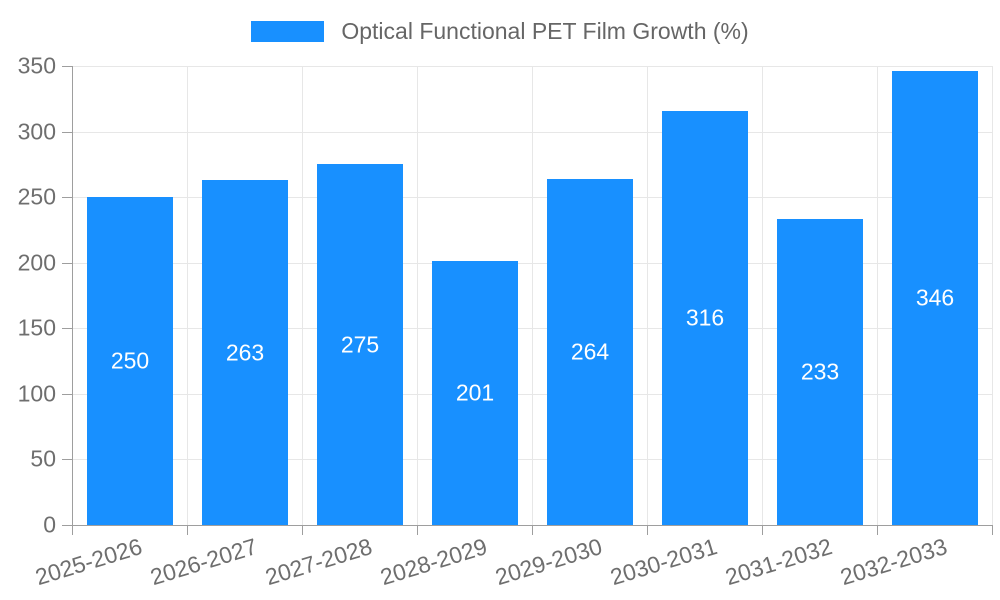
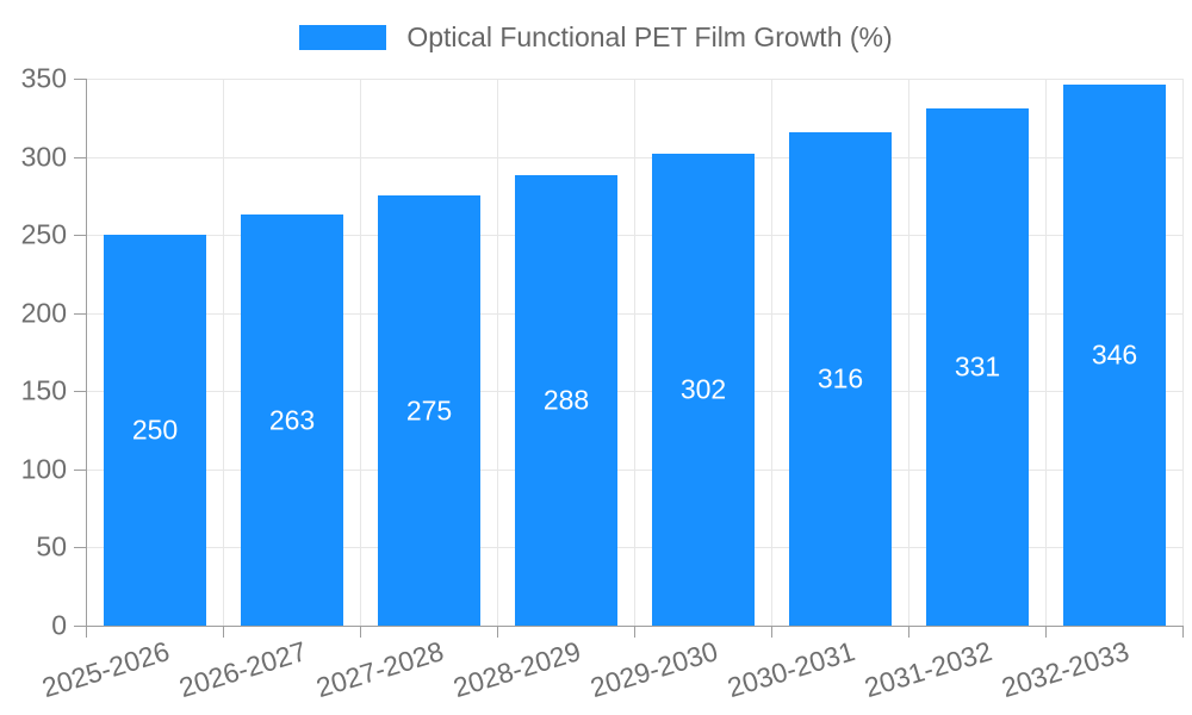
2028-2029: 201 -> 288
2029-2030: 264 -> 302
2031-2032: 233 -> 331
